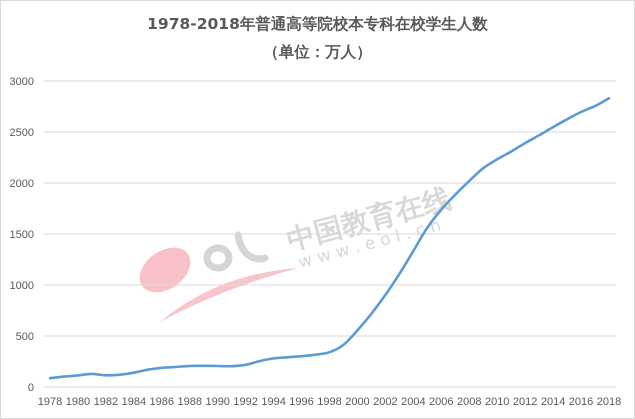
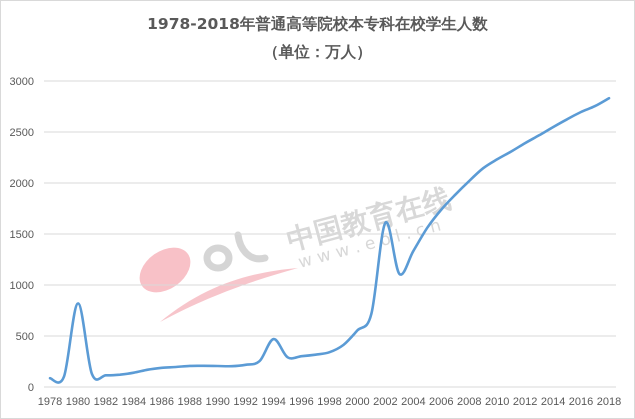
1980: 110 -> 820
1994: 280 -> 470
2002: 900 -> 1610
